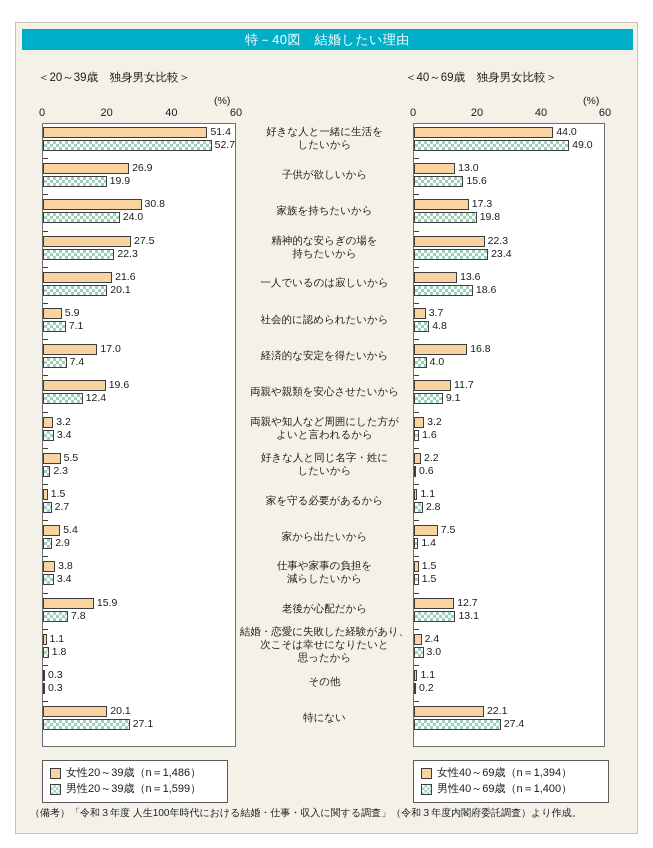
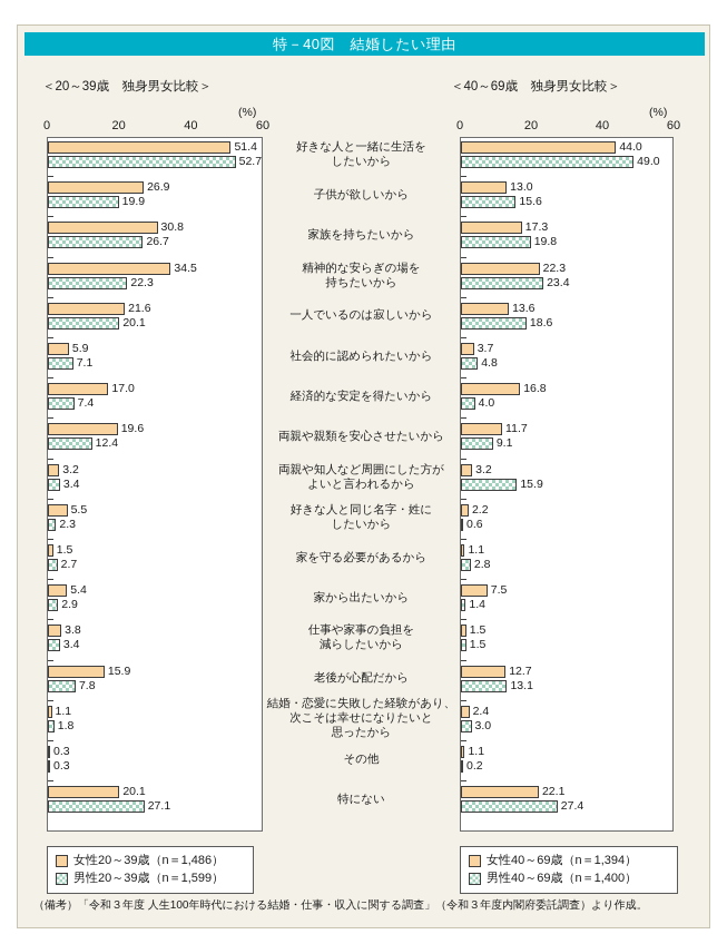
＜20～39歳 独身男女比較＞/男性20～39歳（n＝1,599）/家族を持ちたいから: 24.0 -> 26.7
＜20～39歳 独身男女比較＞/女性20～39歳（n＝1,486）/精神的な安らぎの場を 持ちたいから: 27.5 -> 34.5
＜40～69歳 独身男女比較＞/男性40～69歳（n＝1,400）/両親や知人など周囲にした方が よいと言われるから: 1.6 -> 15.9
